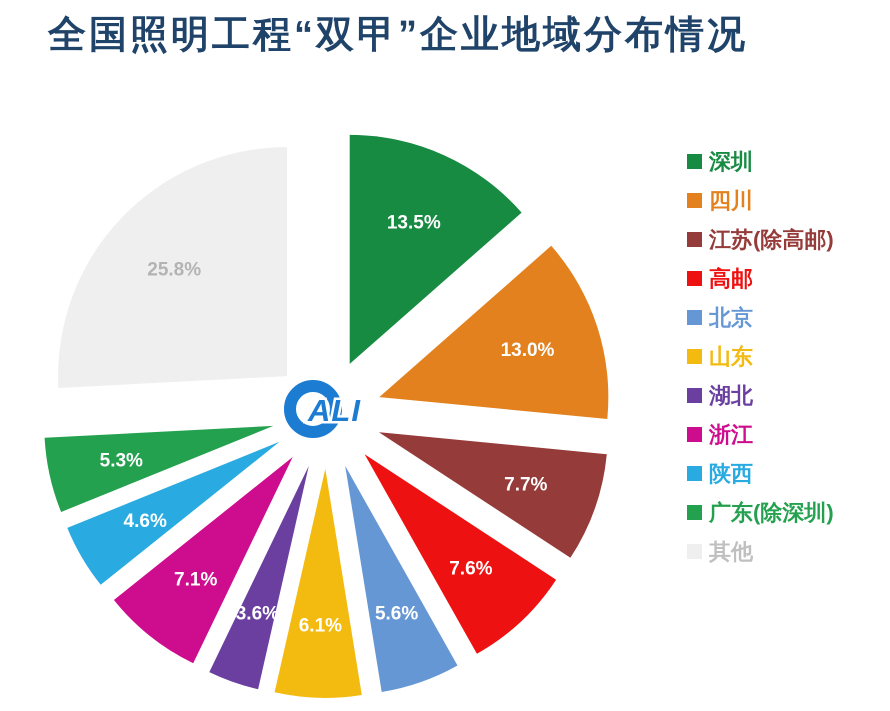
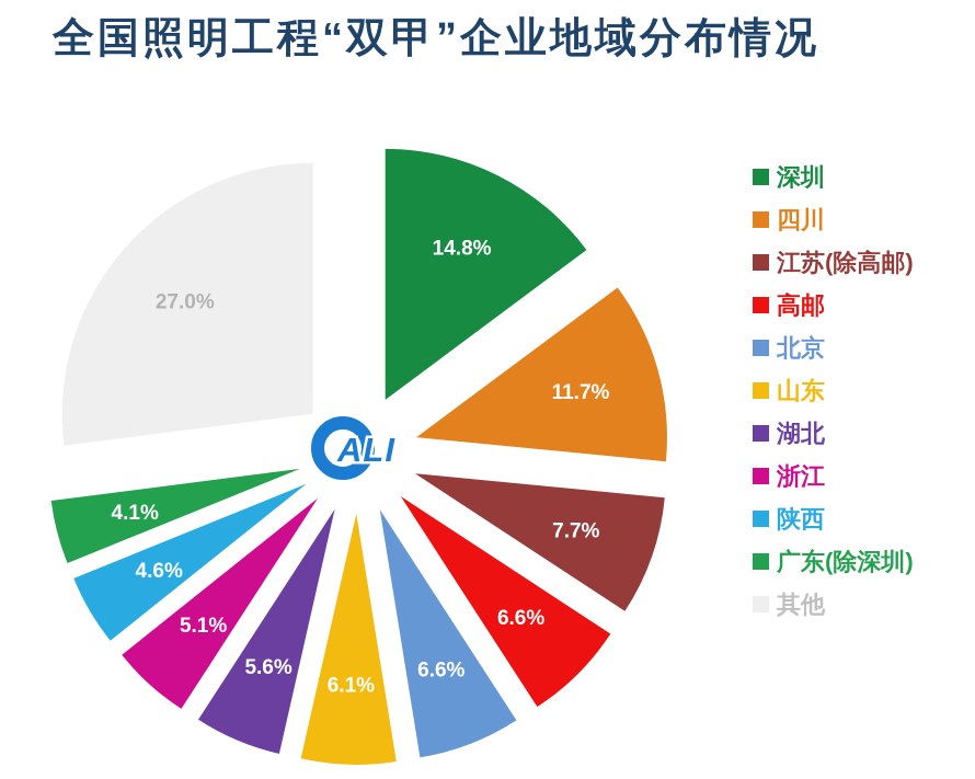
深圳: 13.5% -> 14.8%
四川: 13.0% -> 11.7%
高邮: 7.6% -> 6.6%
北京: 5.6% -> 6.6%
湖北: 3.6% -> 5.6%
浙江: 7.1% -> 5.1%
广东(除深圳): 5.3% -> 4.1%
其他: 25.8% -> 27.0%
